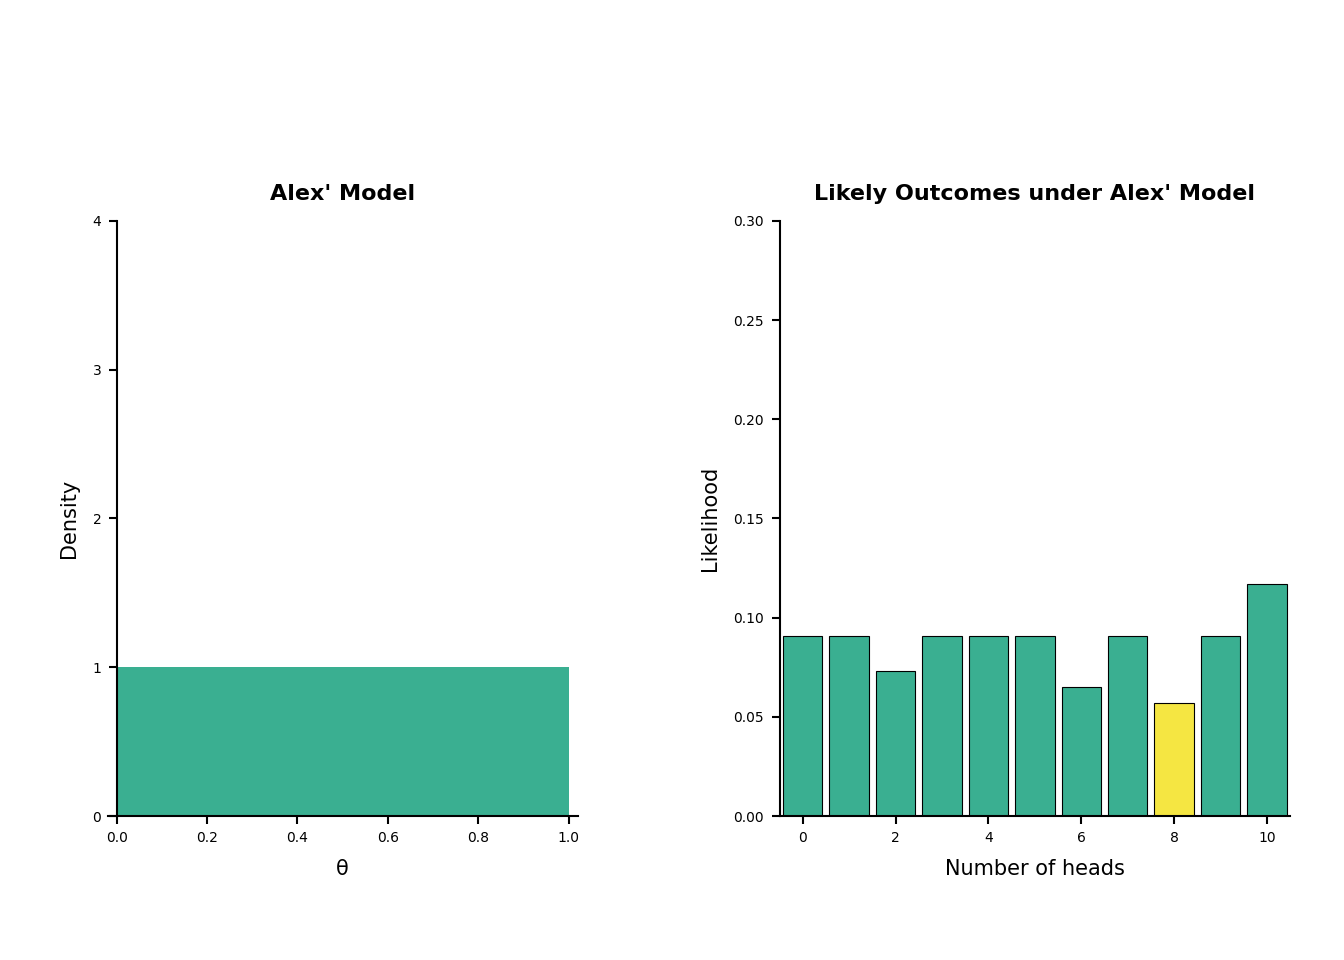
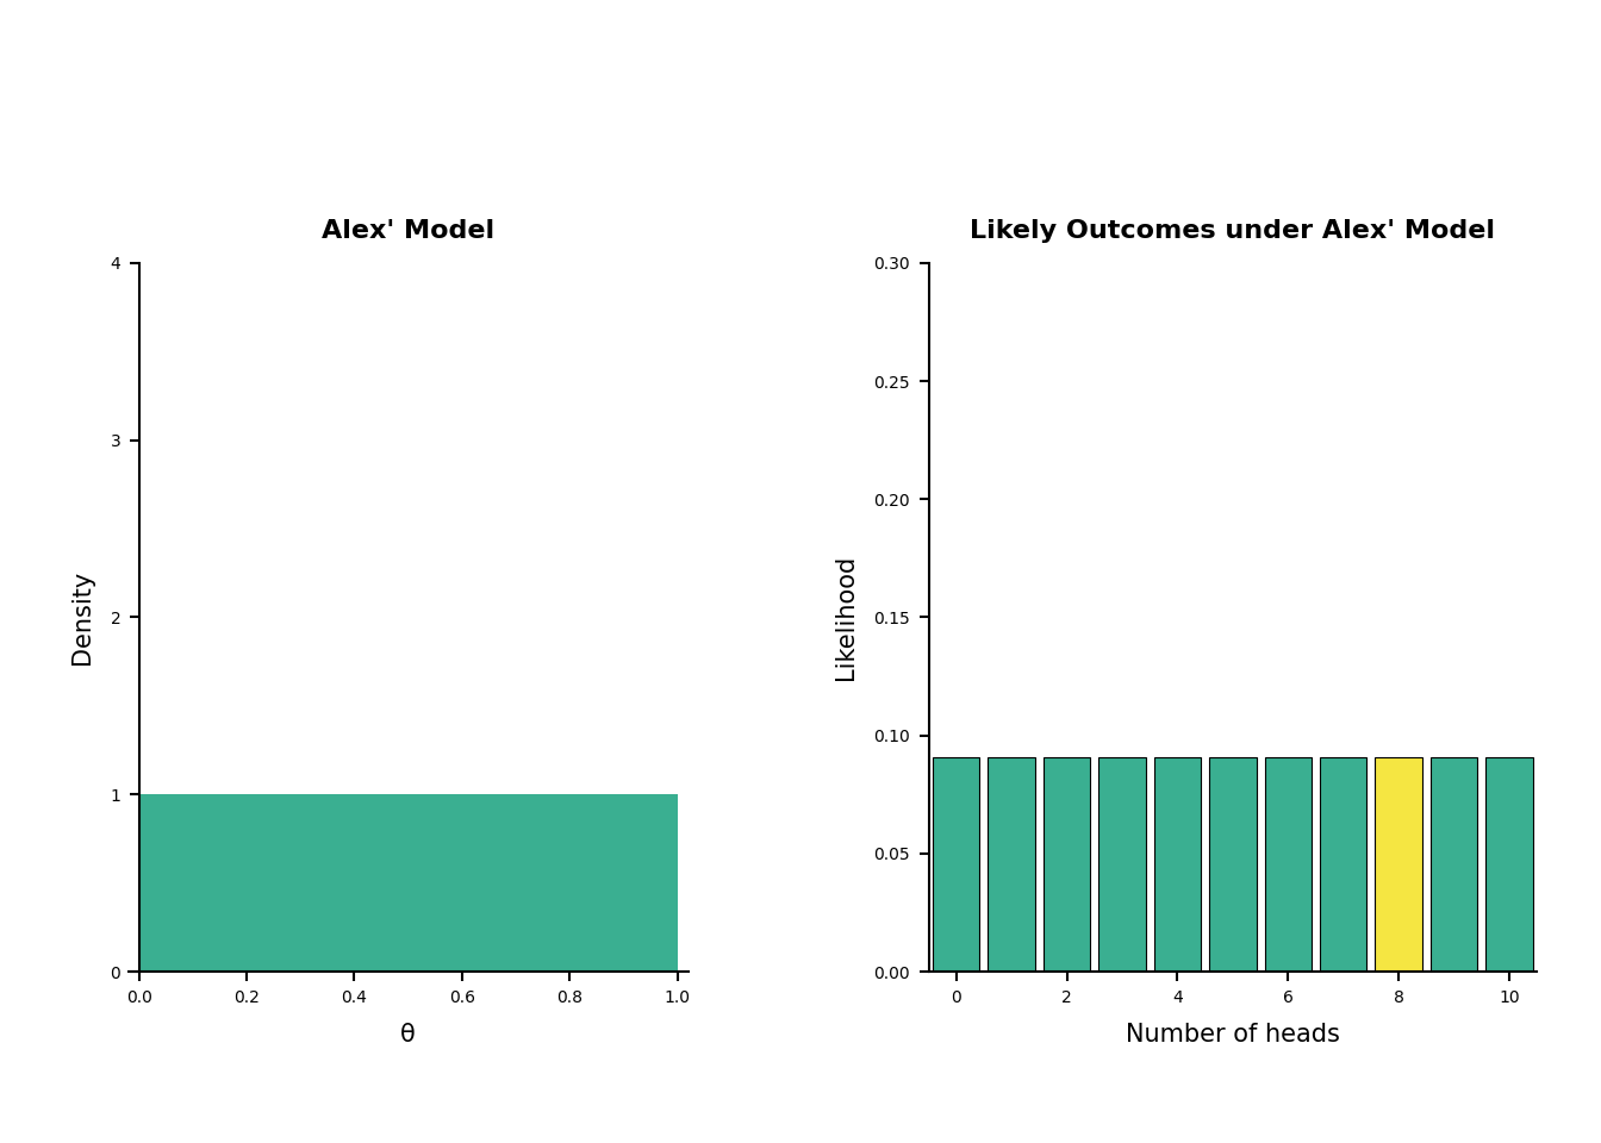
2: 0.073 -> 0.091
6: 0.065 -> 0.091
8: 0.057 -> 0.091
10: 0.117 -> 0.091
